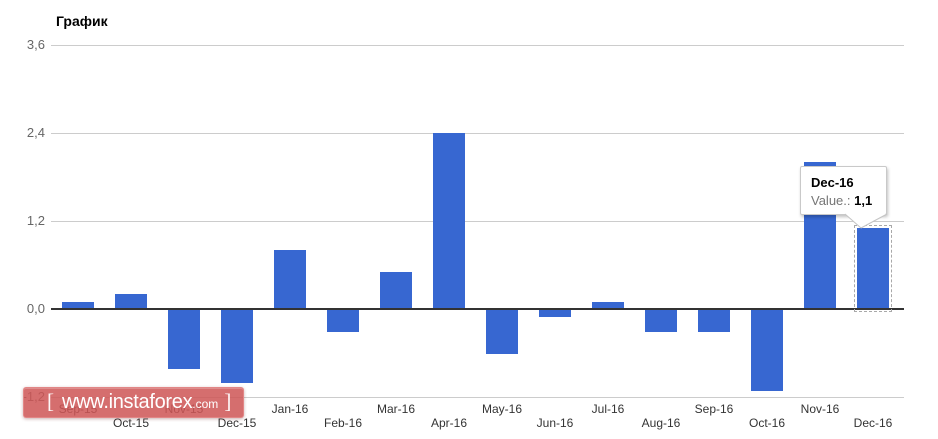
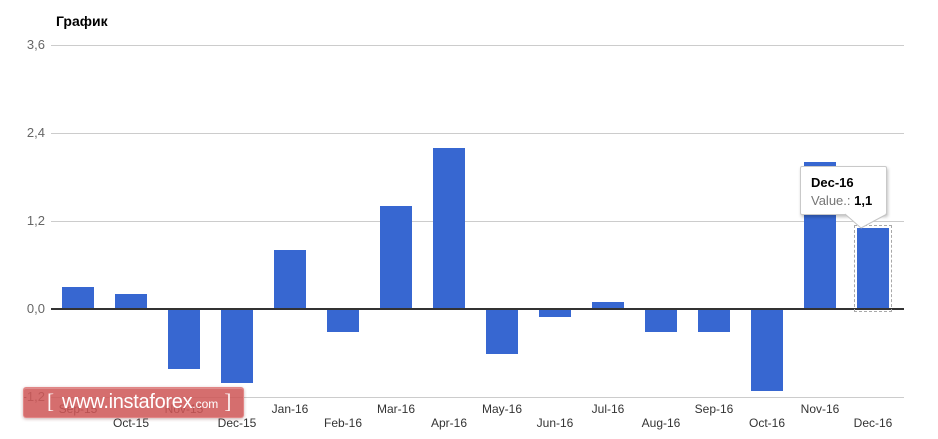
Sep-15: 0,1 -> 0,3
Mar-16: 0,5 -> 1,4
Apr-16: 2,4 -> 2,2
